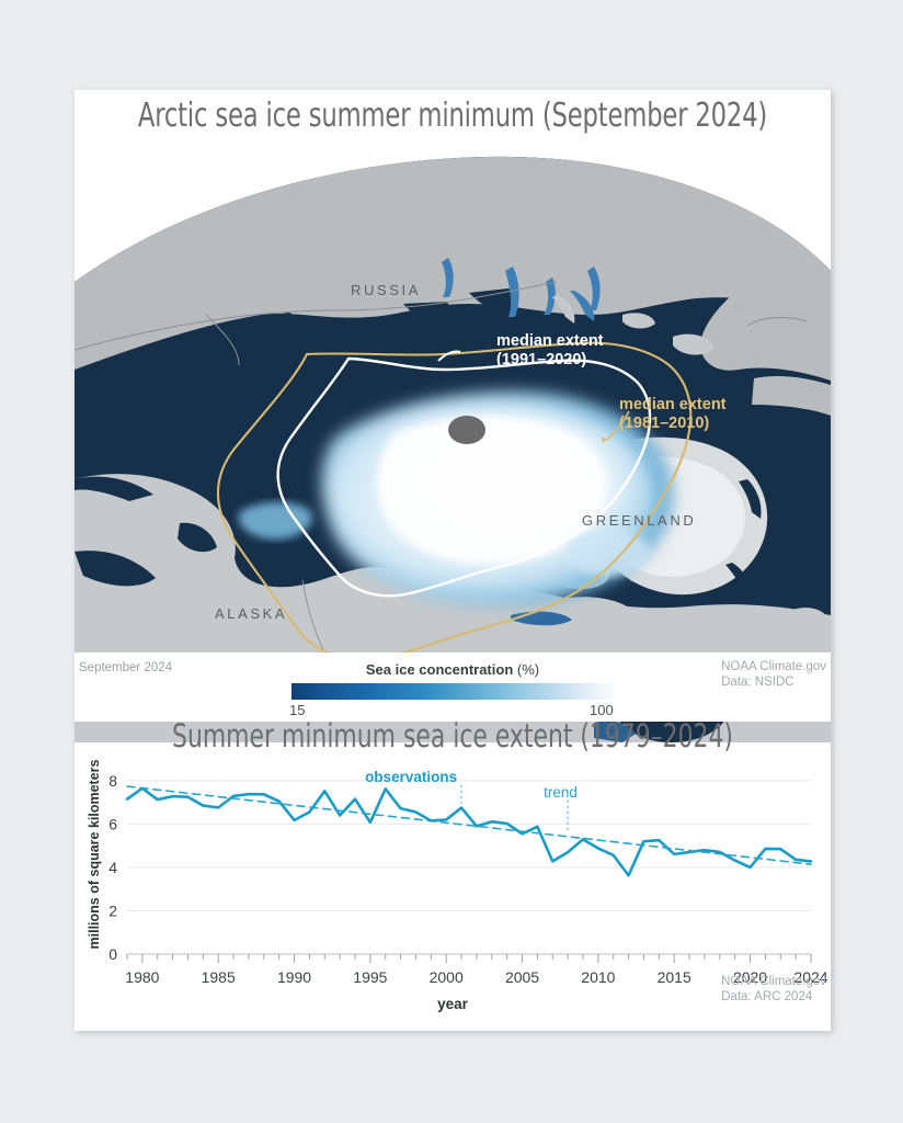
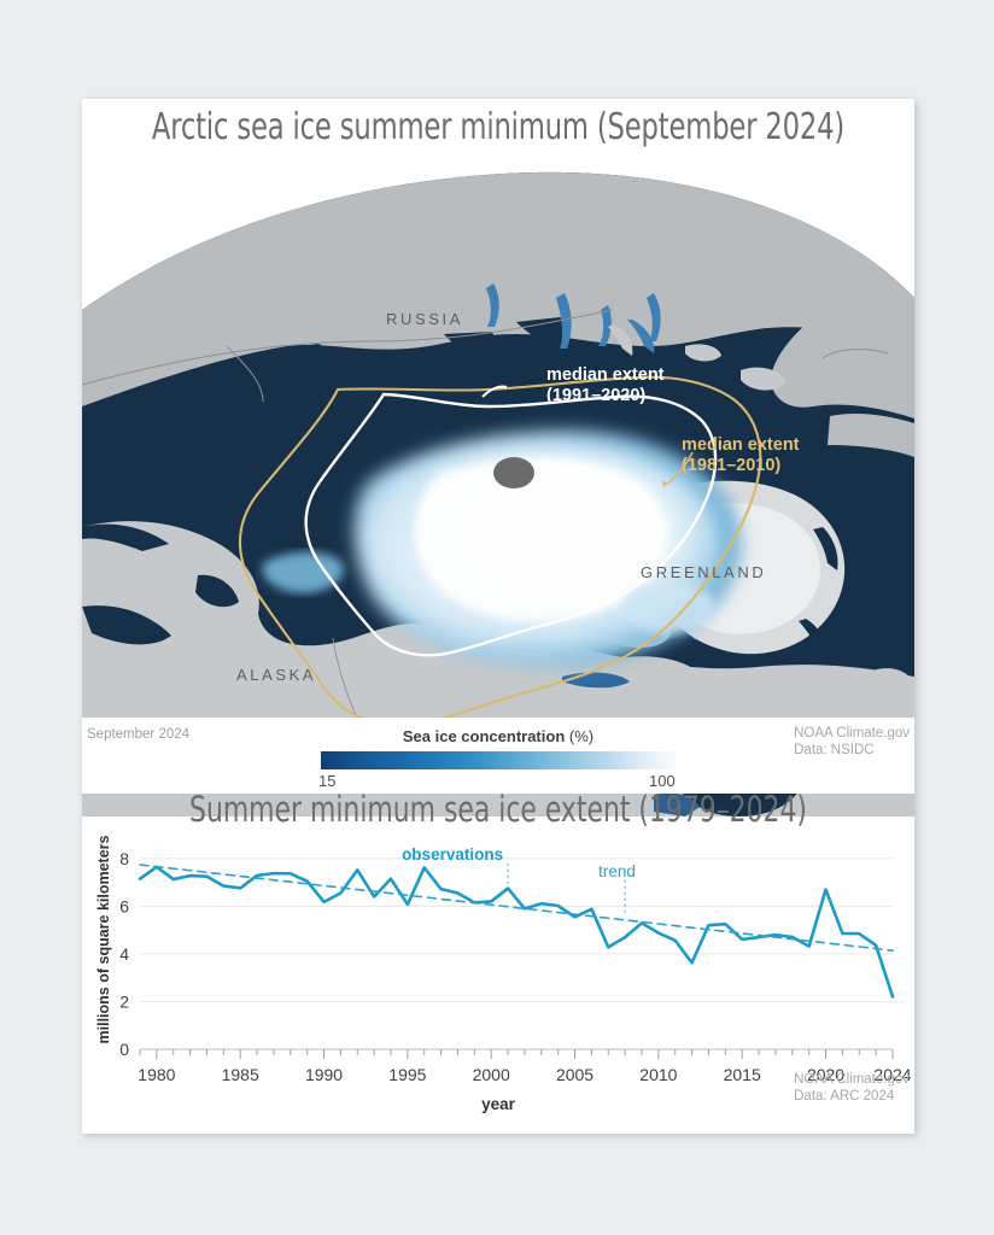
observations/2020: 4.0 -> 6.7
observations/2024: 4.3 -> 2.2
